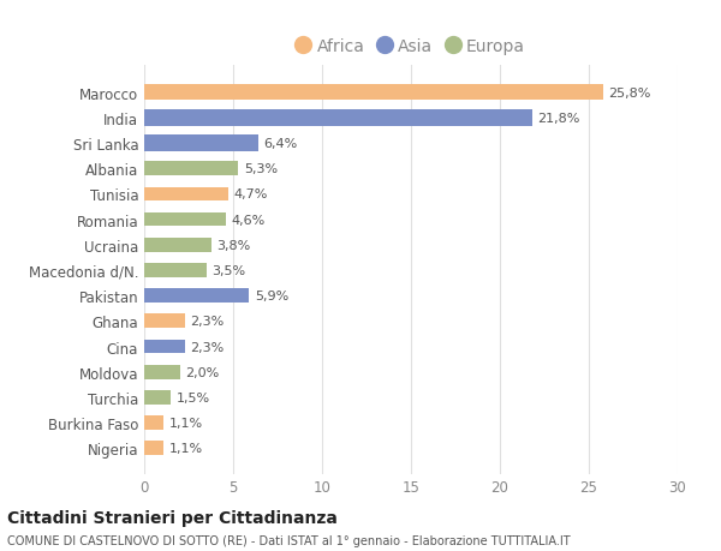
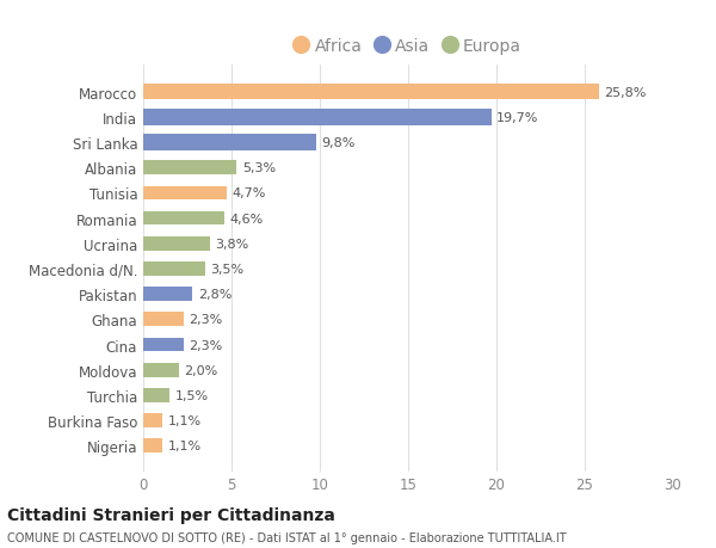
India: 21,8% -> 19,7%
Sri Lanka: 6,4% -> 9,8%
Pakistan: 5,9% -> 2,8%
